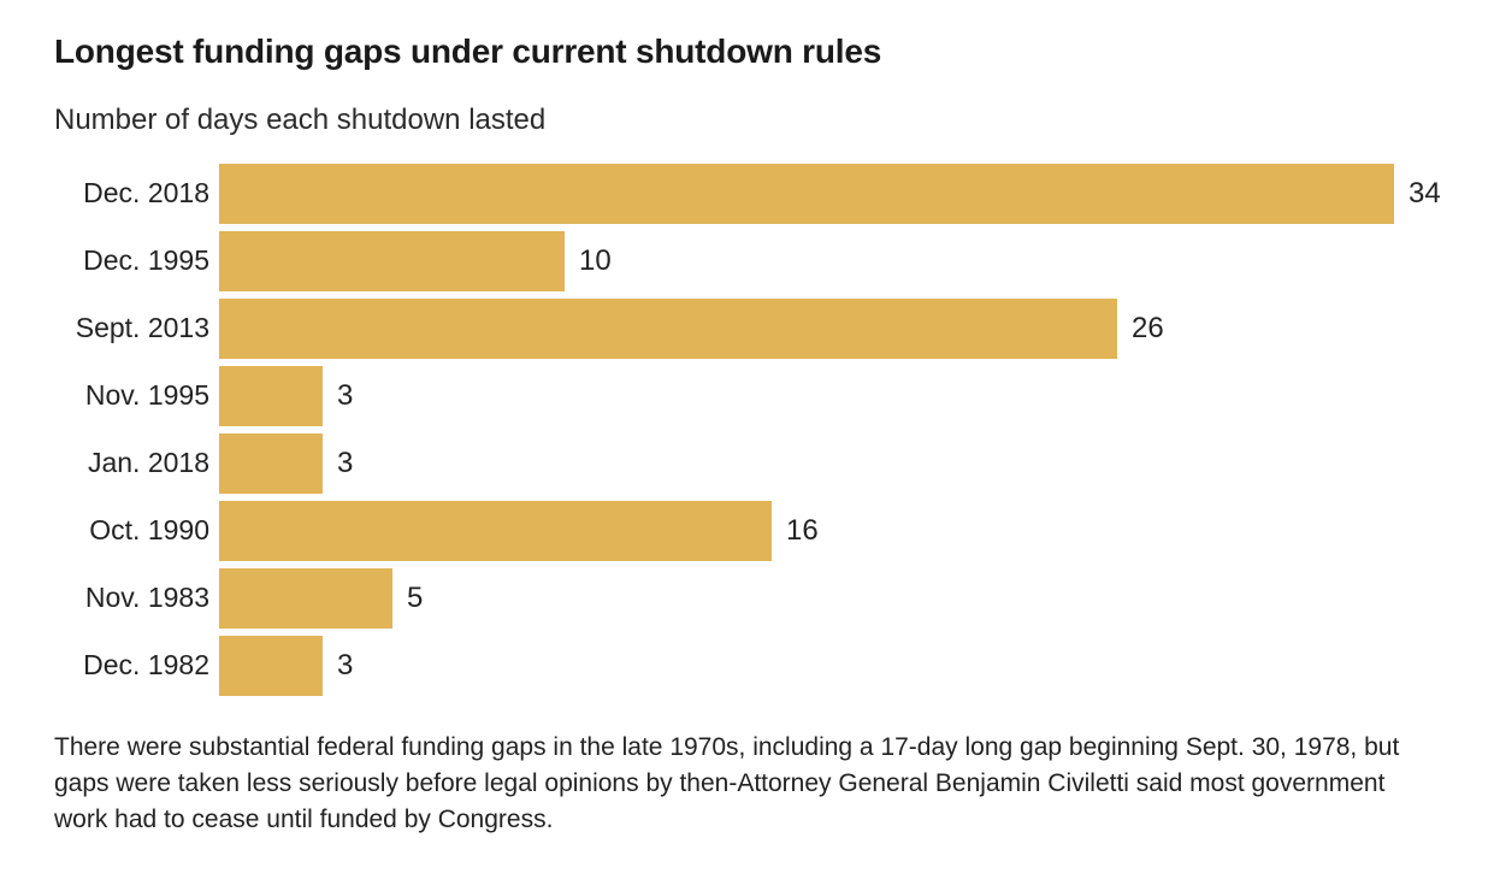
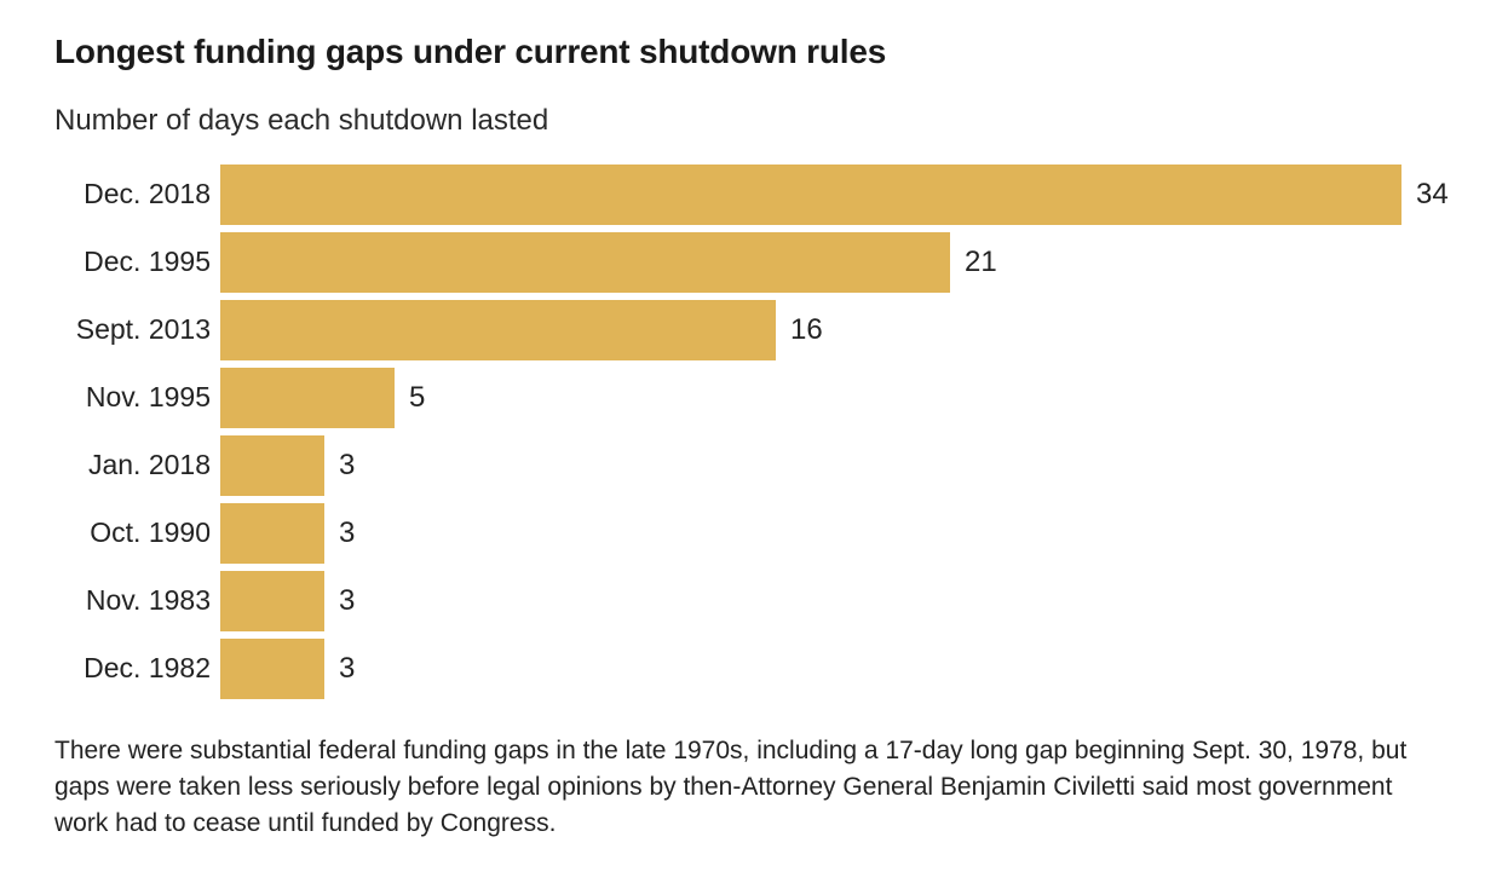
Dec. 1995: 10 -> 21
Sept. 2013: 26 -> 16
Nov. 1995: 3 -> 5
Oct. 1990: 16 -> 3
Nov. 1983: 5 -> 3
